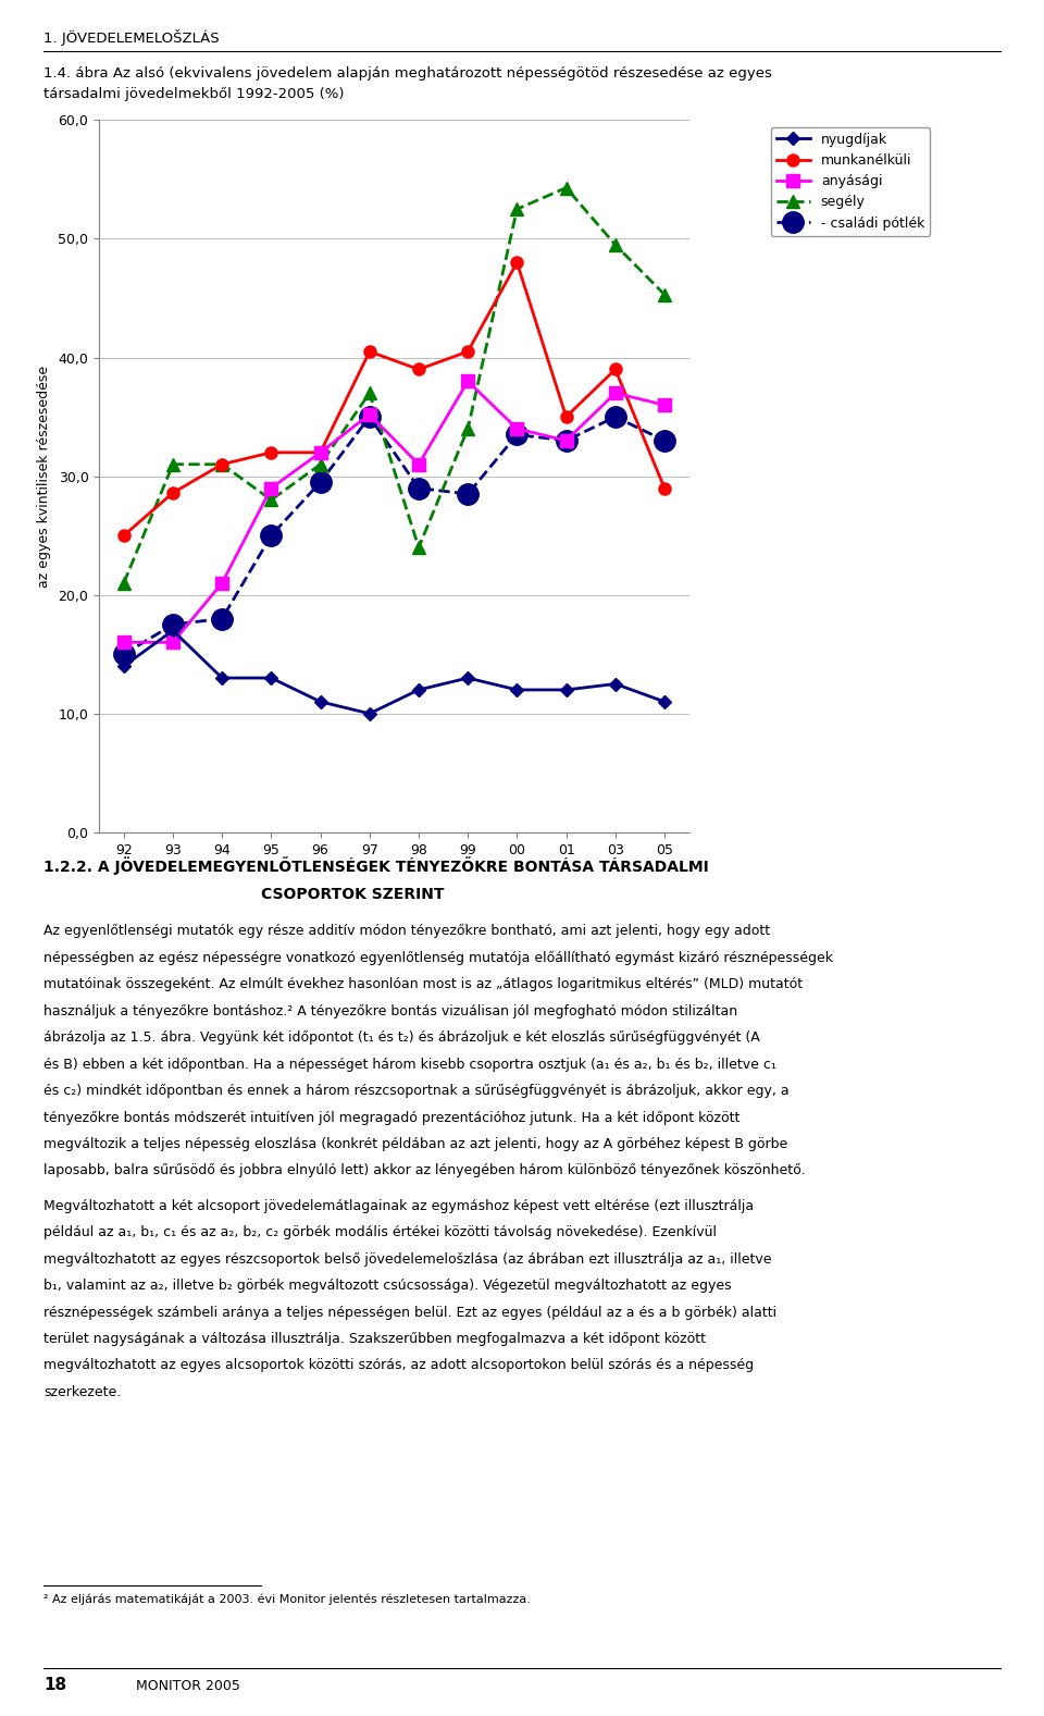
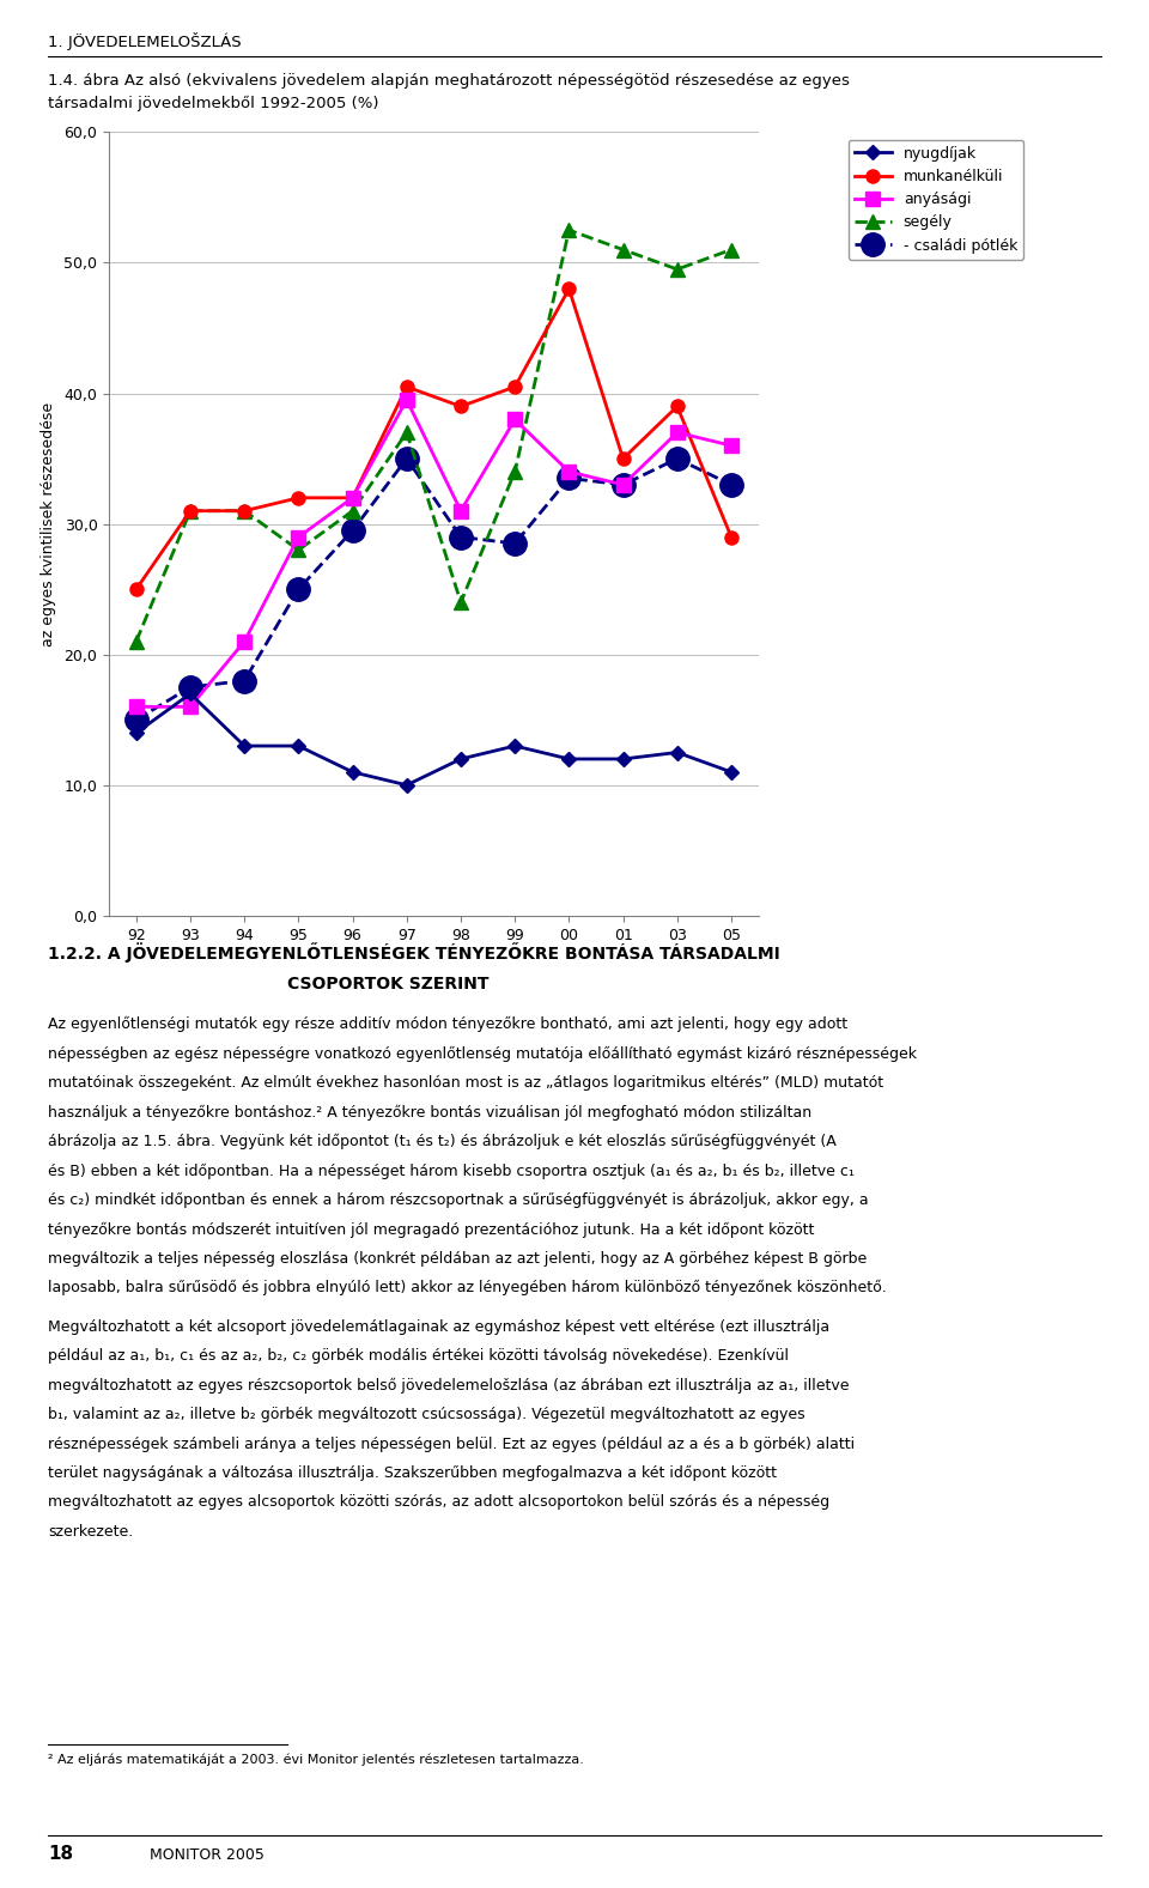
munkanélküli/93: 28,6 -> 31,0
anyásági/97: 35,2 -> 39,5
segély/01: 54,3 -> 51,0
segély/05: 45,3 -> 51,0
